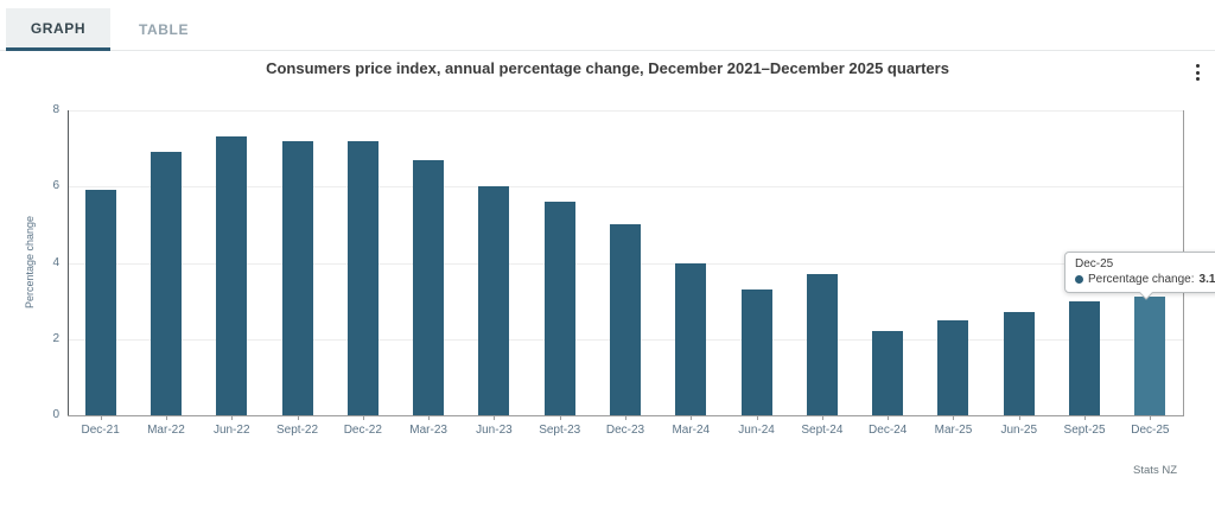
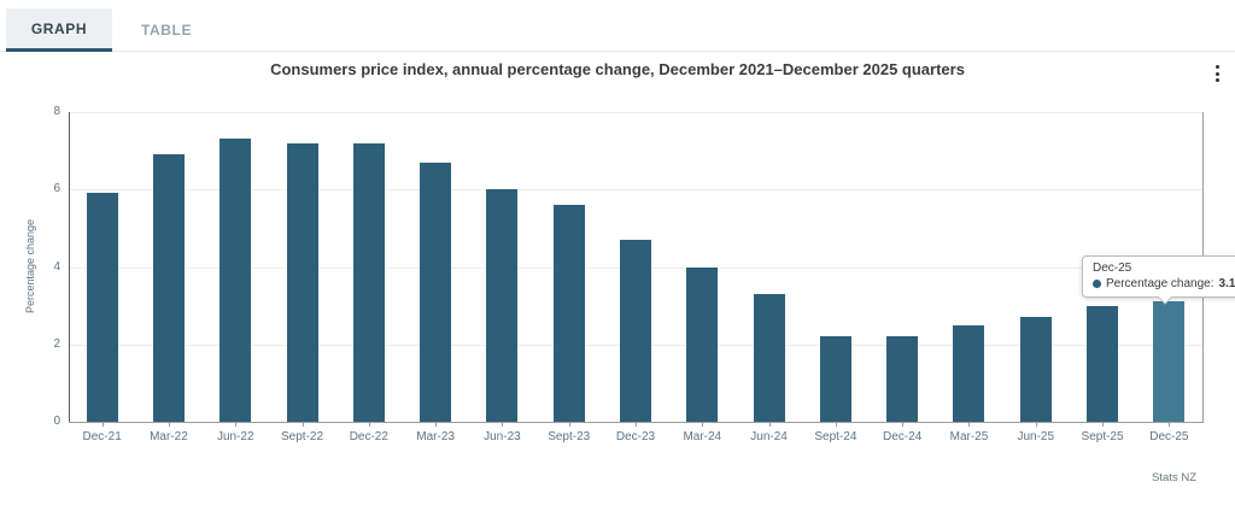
Dec-23: 5.0 -> 4.7
Sept-24: 3.7 -> 2.2
